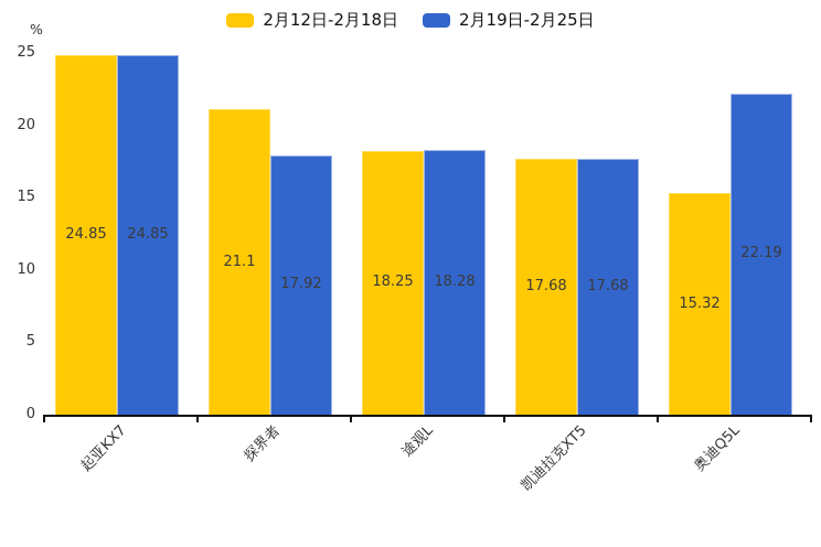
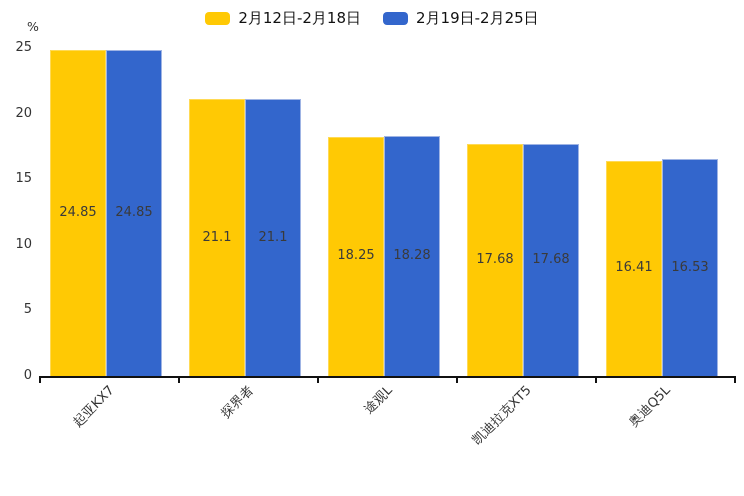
2月19日-2月25日/探界者: 17.92 -> 21.1
2月12日-2月18日/奥迪Q5L: 15.32 -> 16.41
2月19日-2月25日/奥迪Q5L: 22.19 -> 16.53
